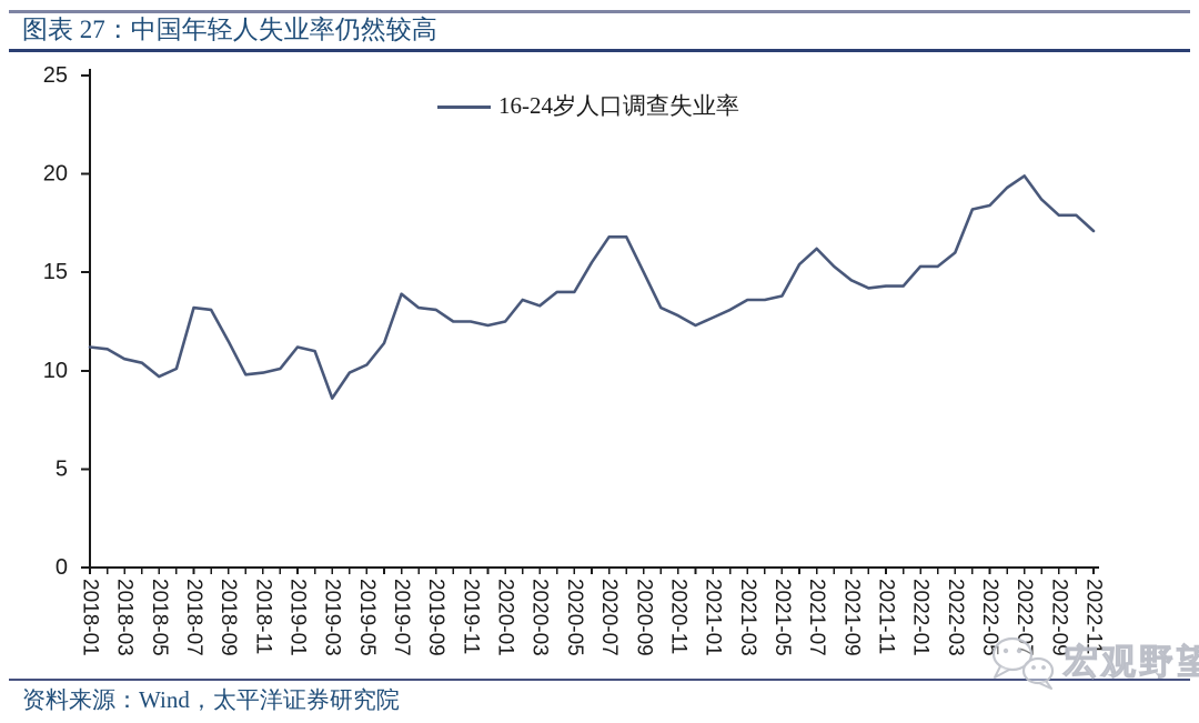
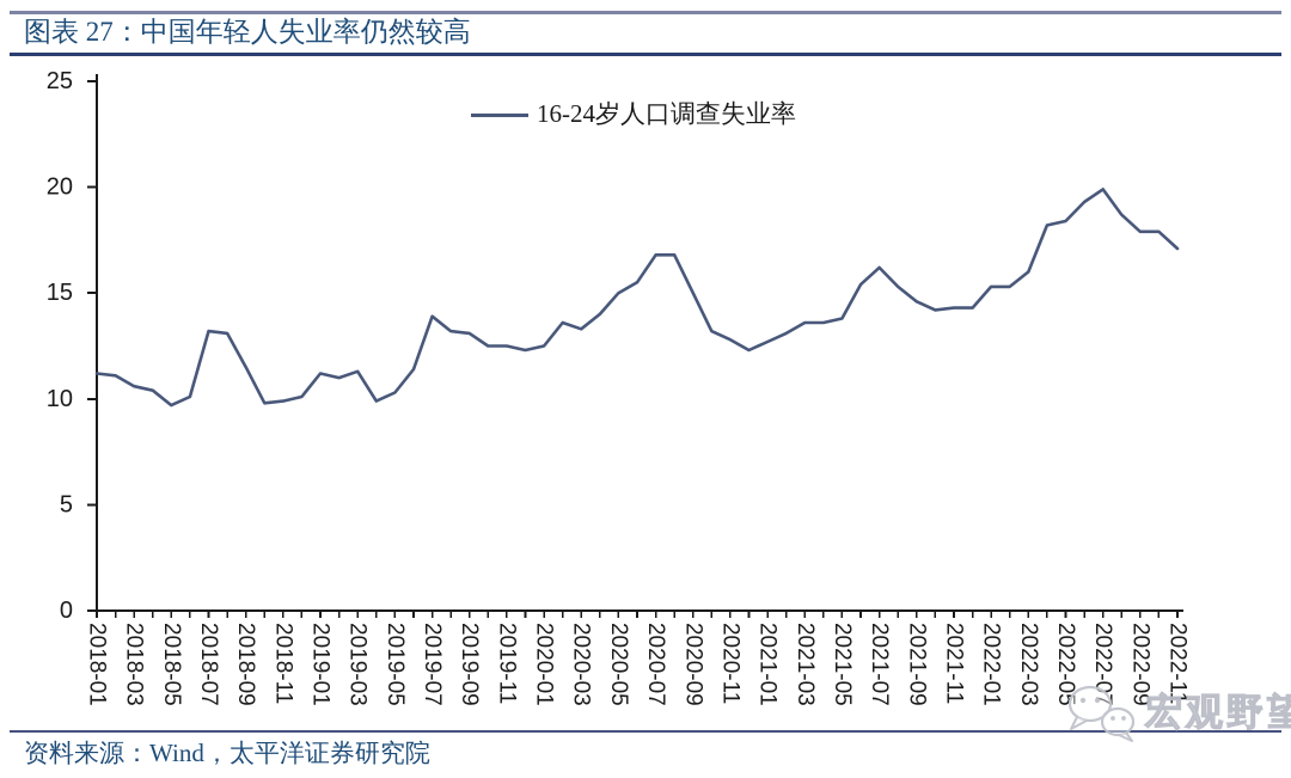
2019-03: 8.6 -> 11.3
2020-05: 14.0 -> 15.0
